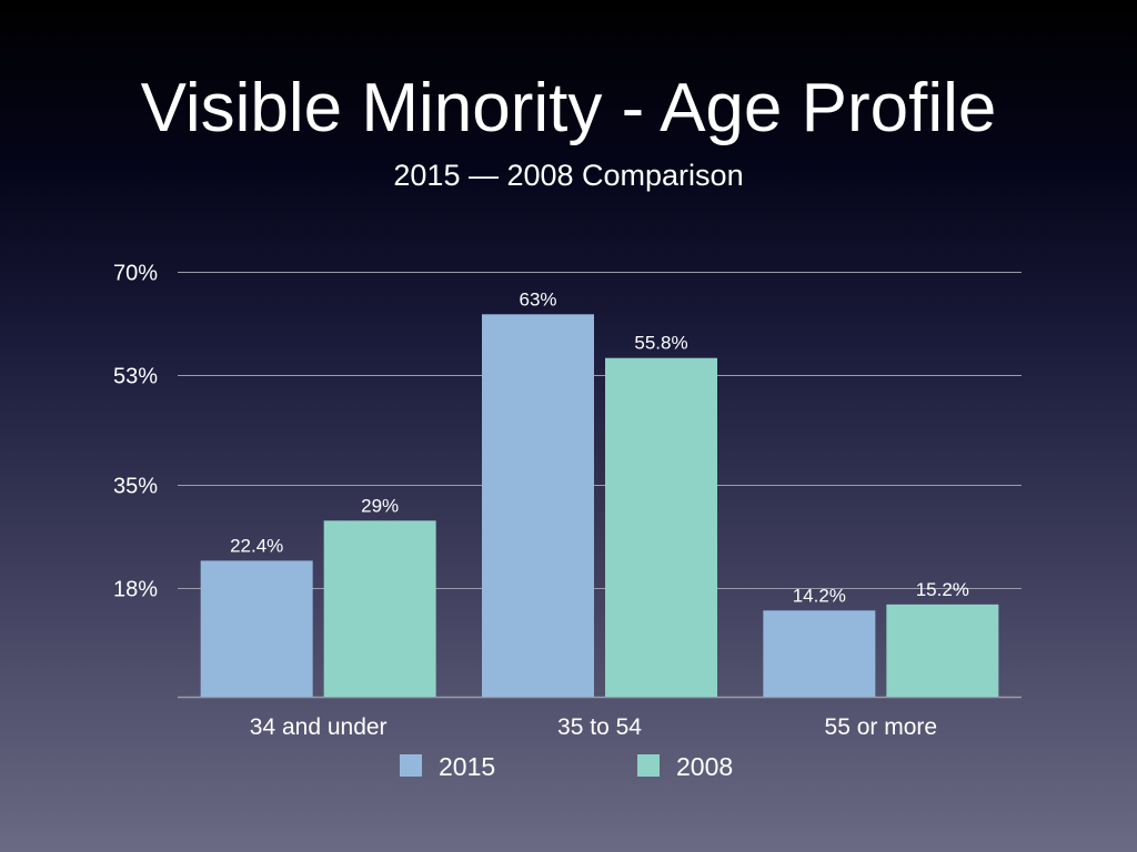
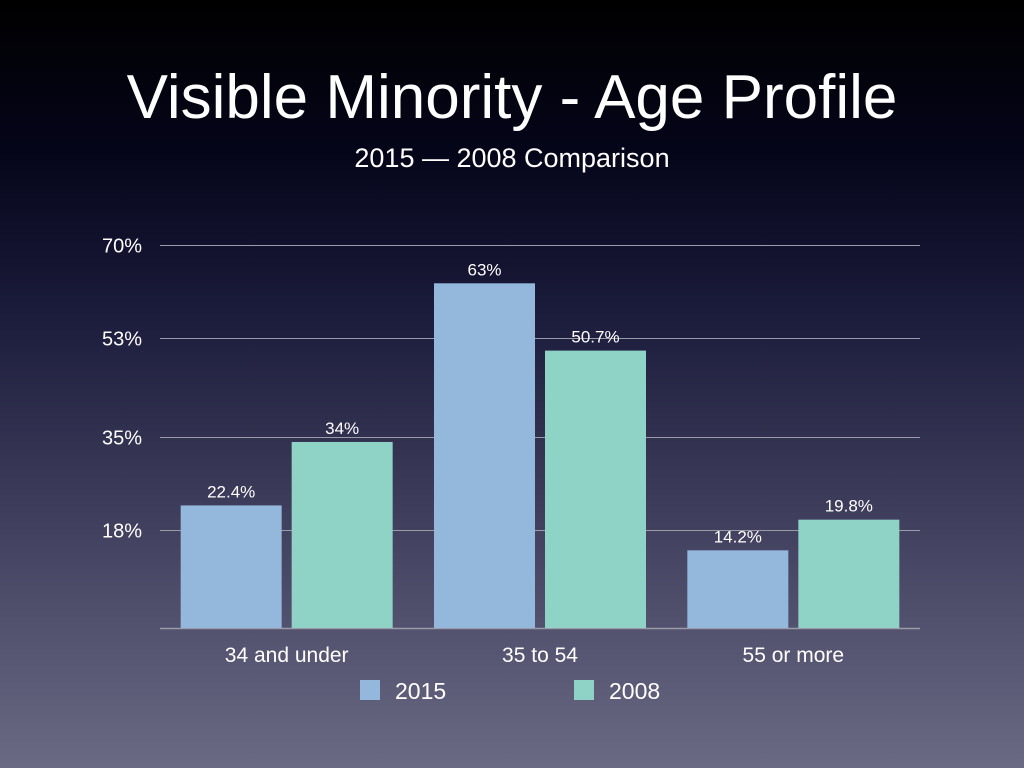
2008/34 and under: 29% -> 34%
2008/35 to 54: 55.8% -> 50.7%
2008/55 or more: 15.2% -> 19.8%
